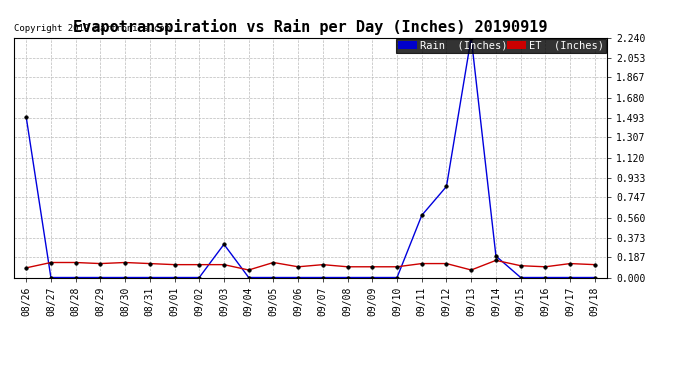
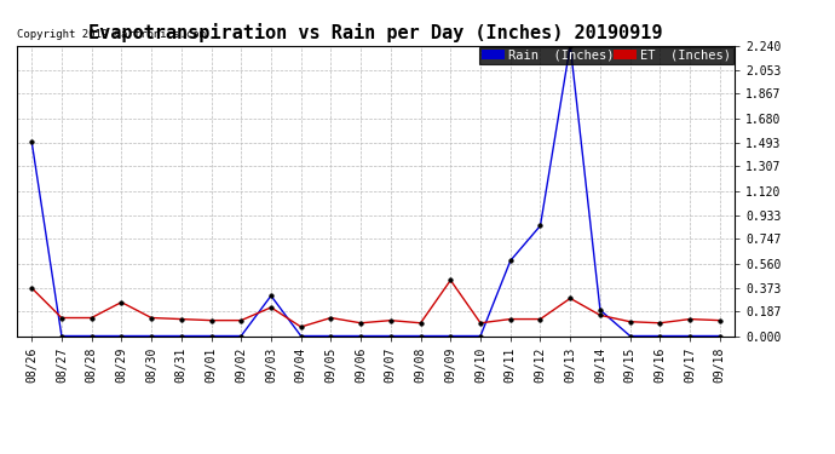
ET (Inches)/08/26: 0.09 -> 0.37
ET (Inches)/08/29: 0.13 -> 0.26
ET (Inches)/09/03: 0.12 -> 0.22
ET (Inches)/09/09: 0.10 -> 0.43
ET (Inches)/09/13: 0.07 -> 0.29
